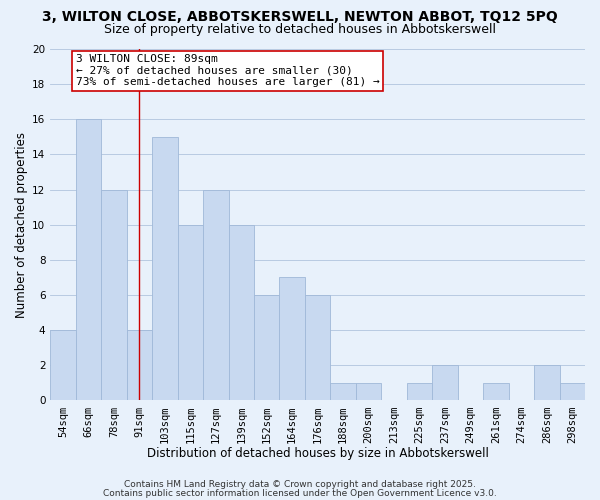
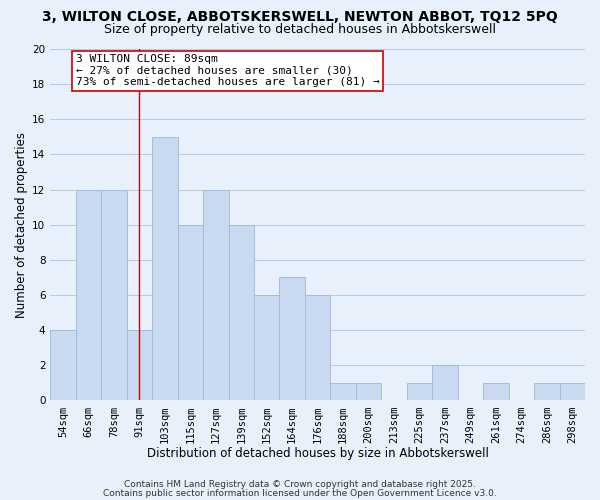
66sqm: 16 -> 12
286sqm: 2 -> 1
